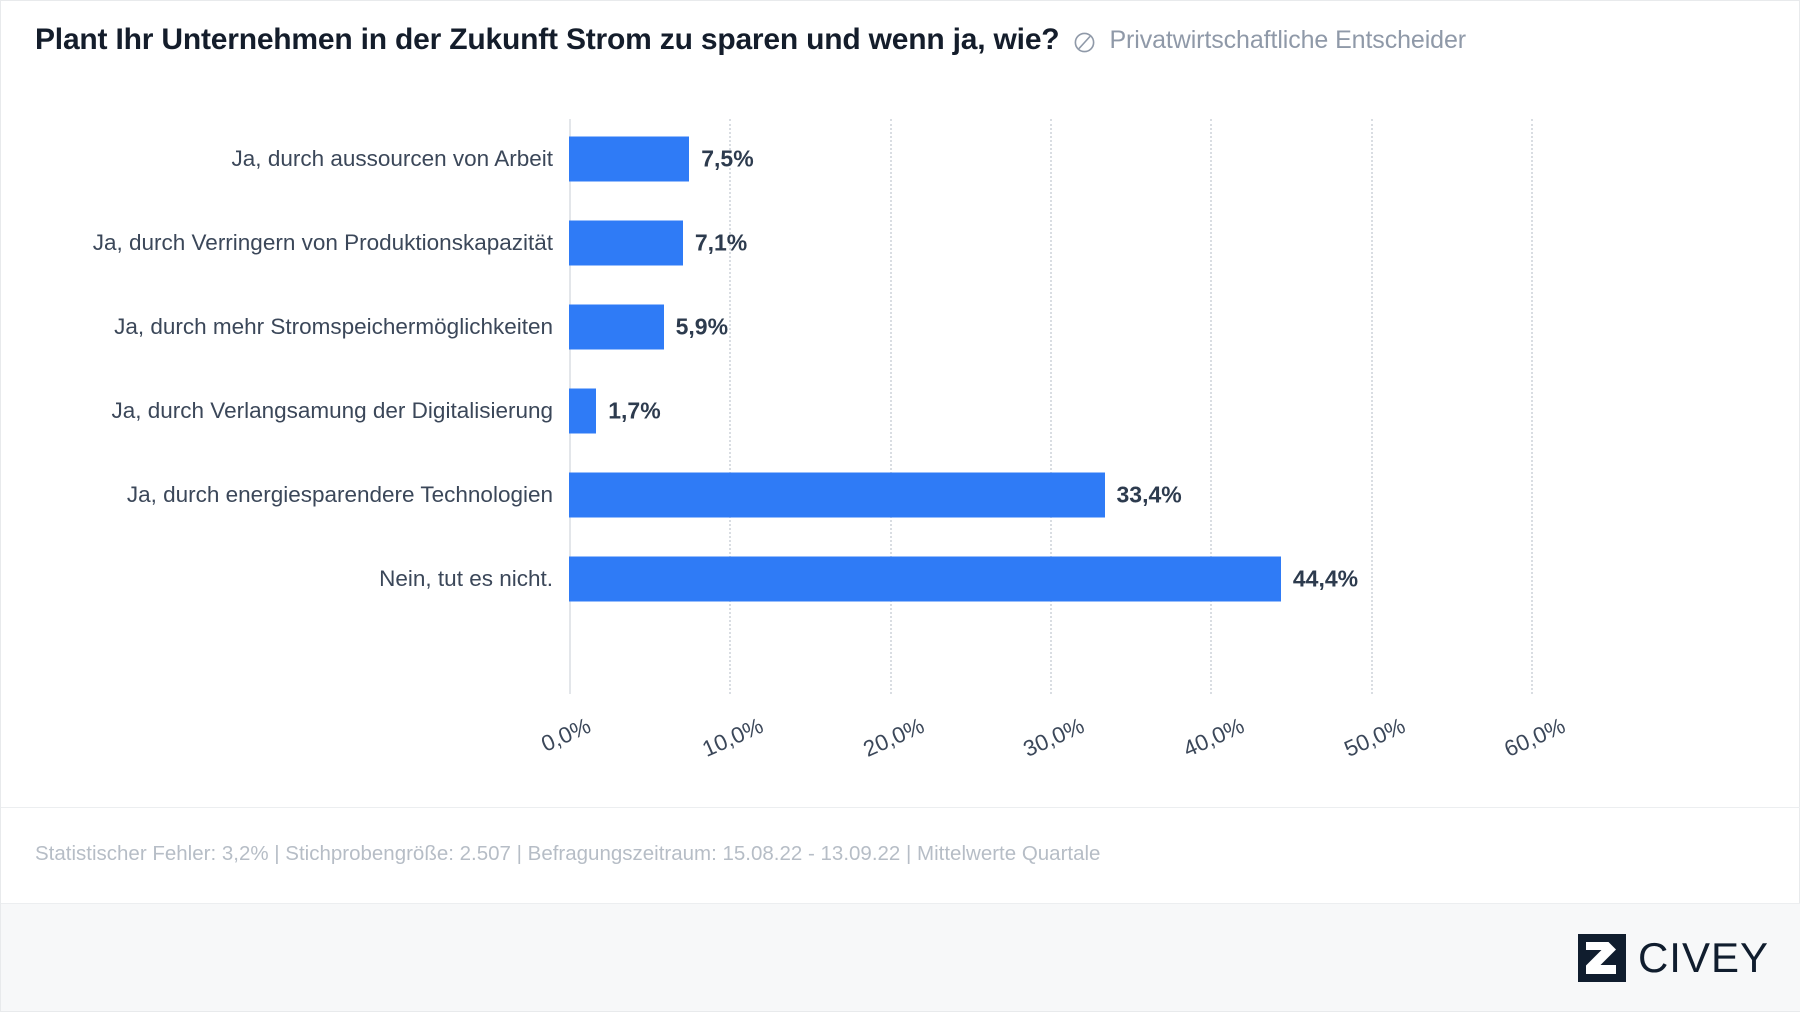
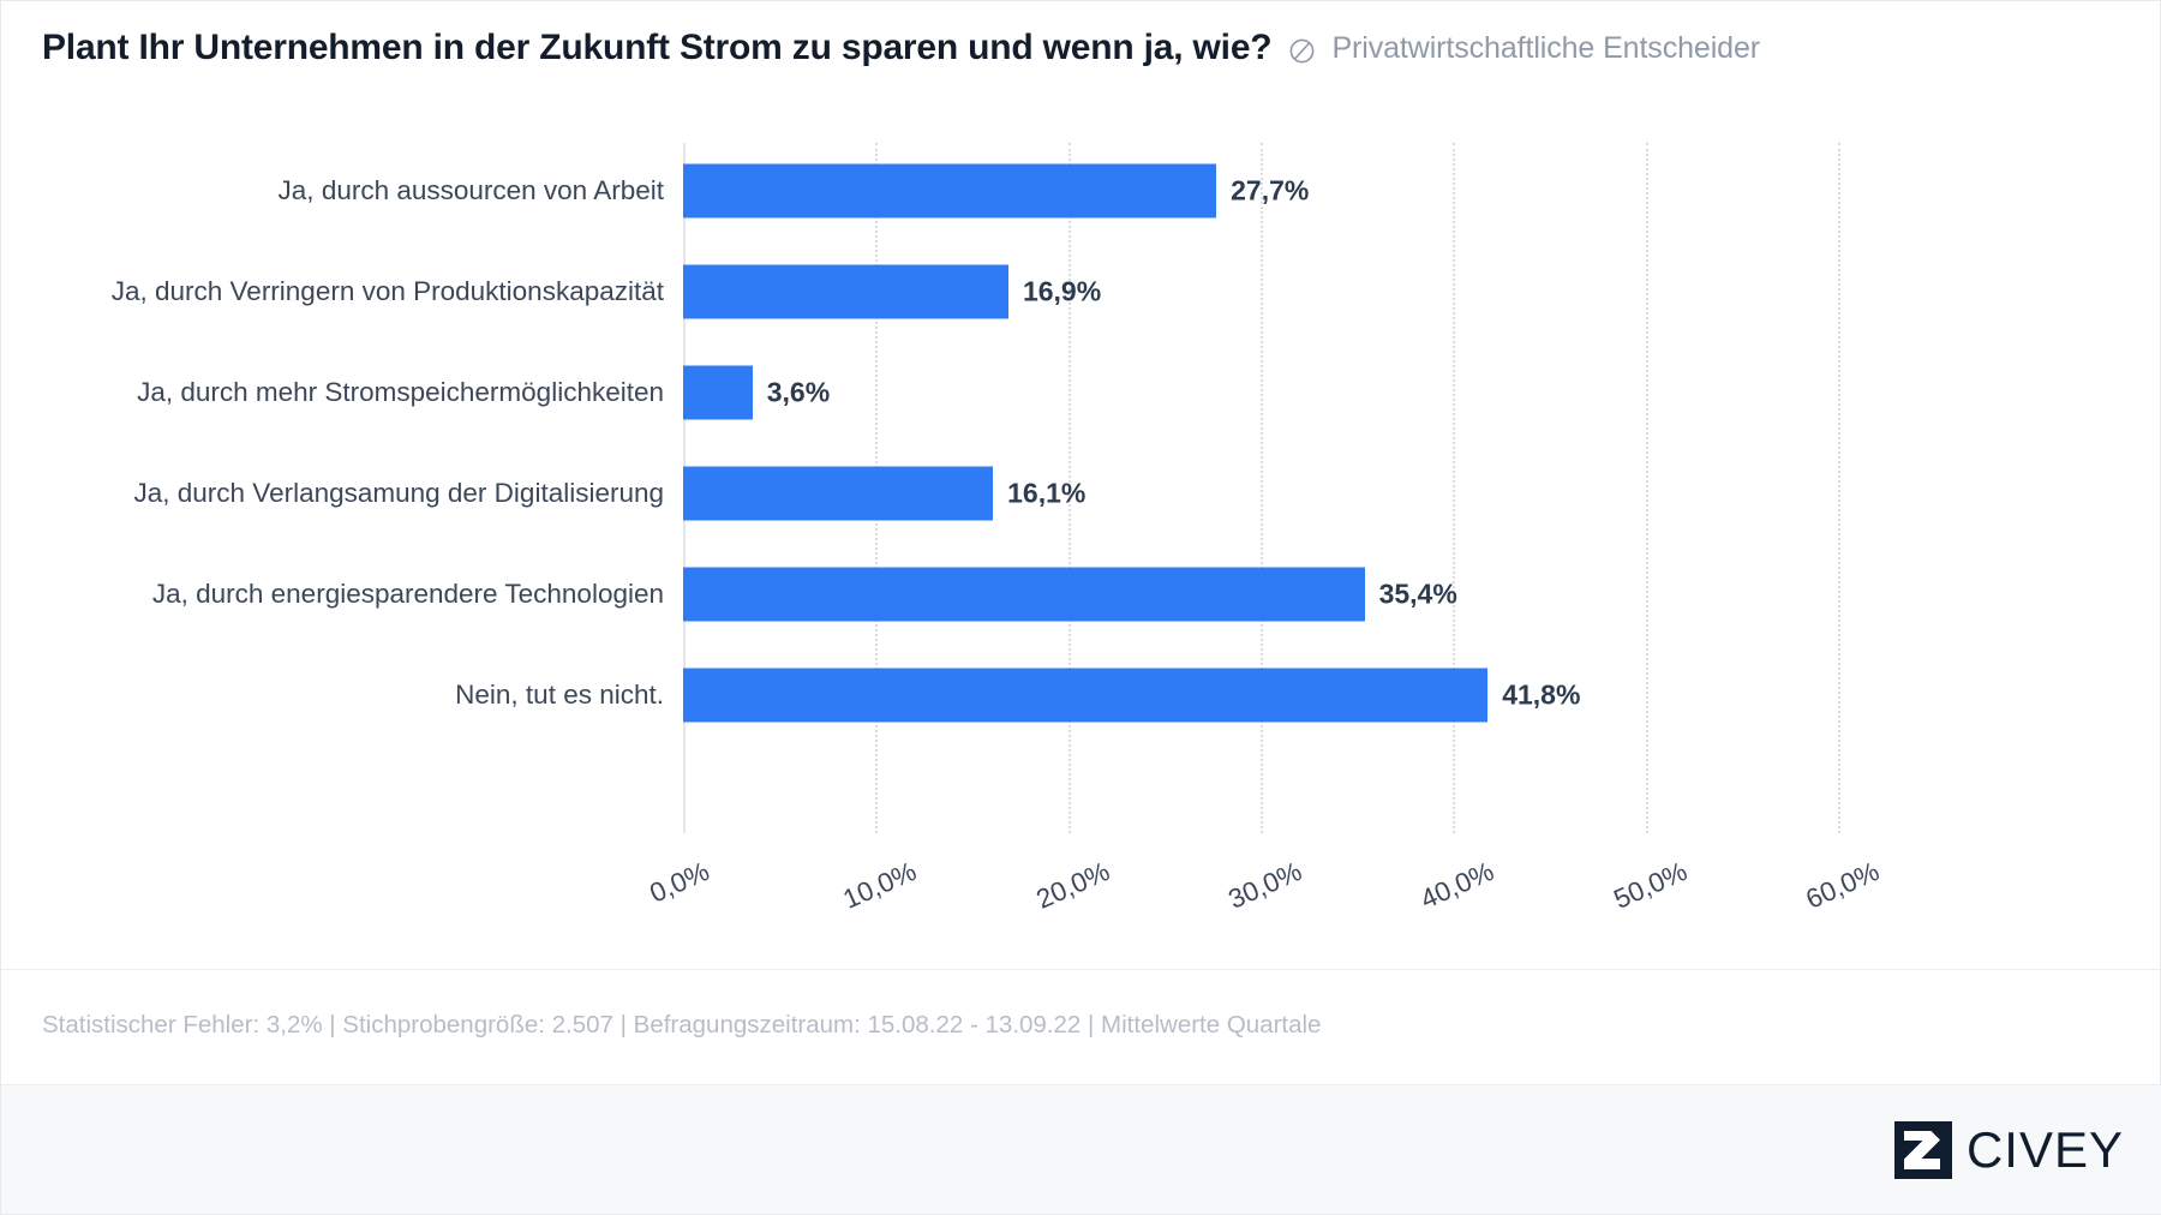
Ja, durch aussourcen von Arbeit: 7,5% -> 27,7%
Ja, durch Verringern von Produktionskapazität: 7,1% -> 16,9%
Ja, durch mehr Stromspeichermöglichkeiten: 5,9% -> 3,6%
Ja, durch Verlangsamung der Digitalisierung: 1,7% -> 16,1%
Ja, durch energiesparendere Technologien: 33,4% -> 35,4%
Nein, tut es nicht.: 44,4% -> 41,8%
